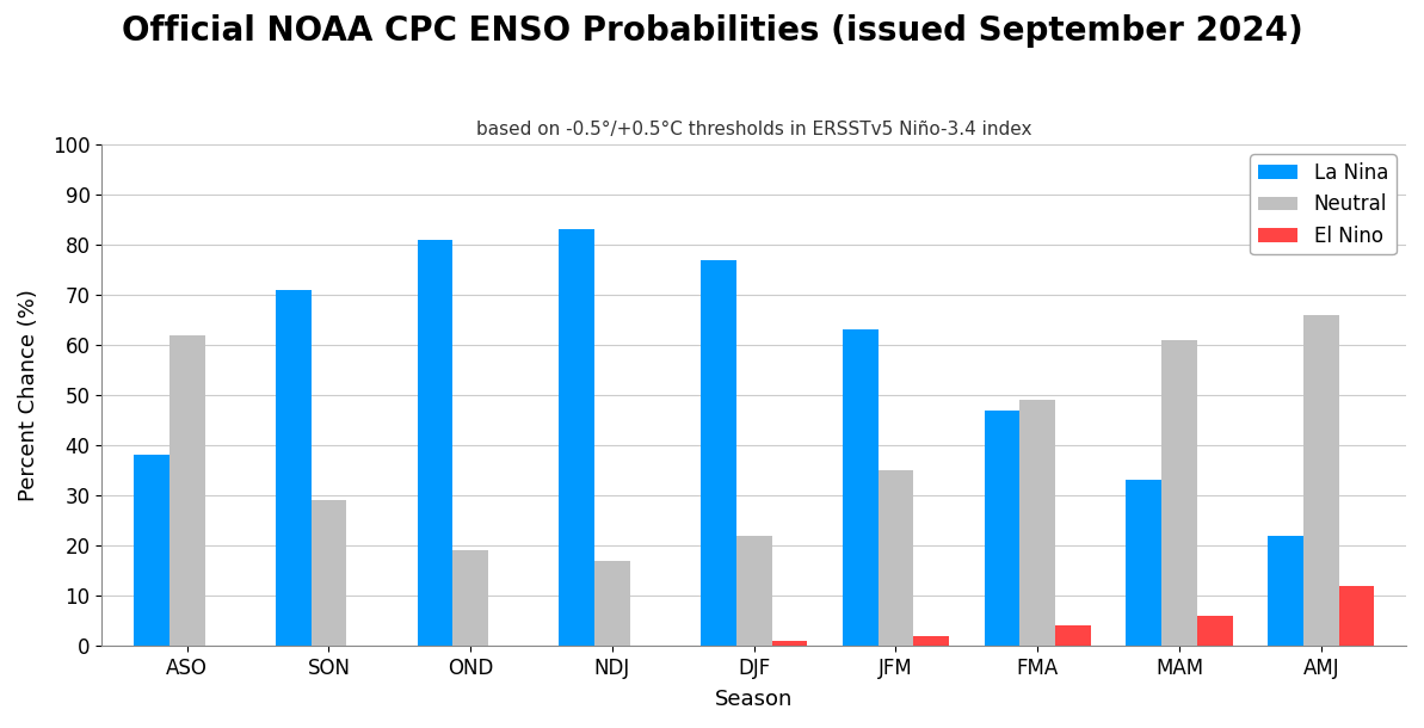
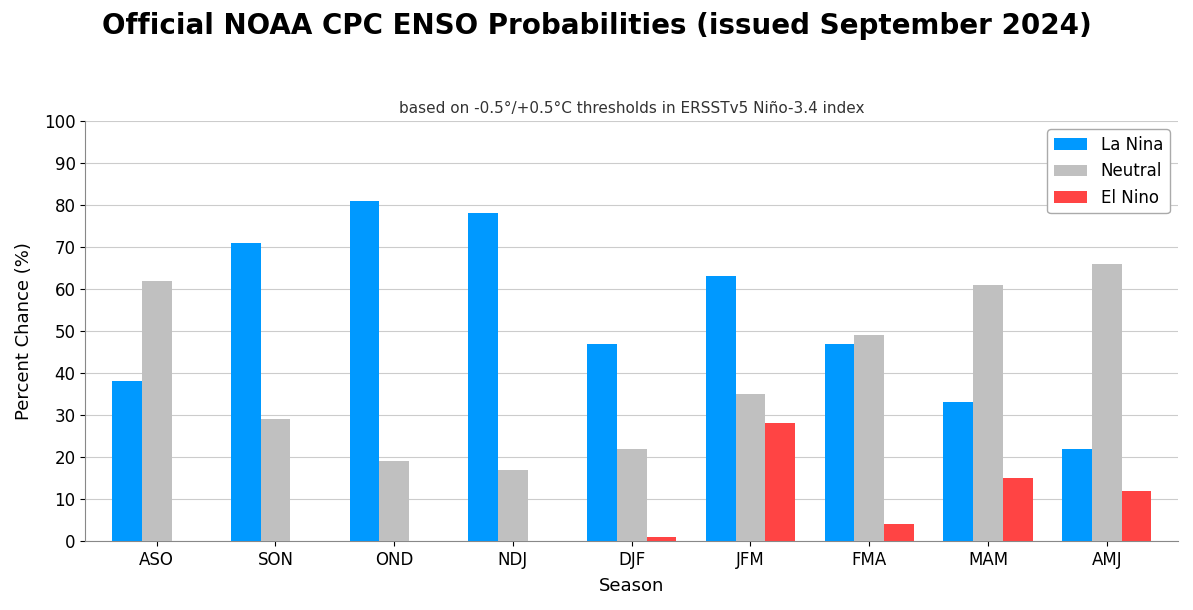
La Nina/NDJ: 83 -> 78
La Nina/DJF: 77 -> 47
El Nino/JFM: 2 -> 28
El Nino/MAM: 6 -> 15
